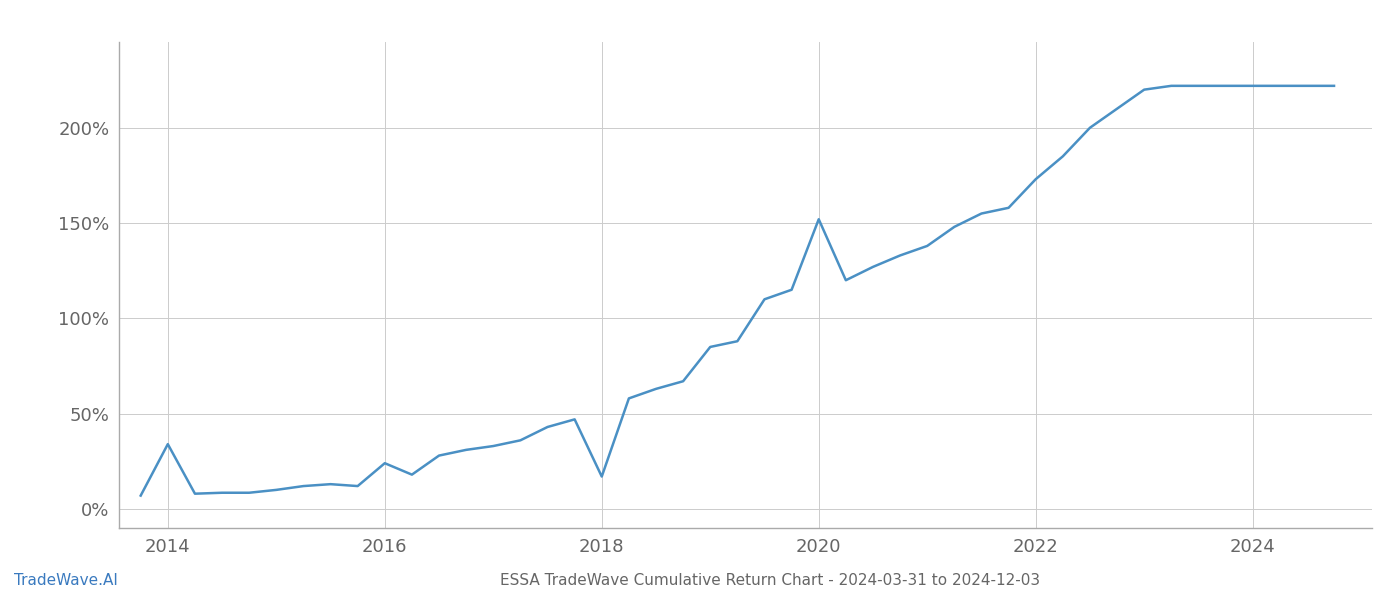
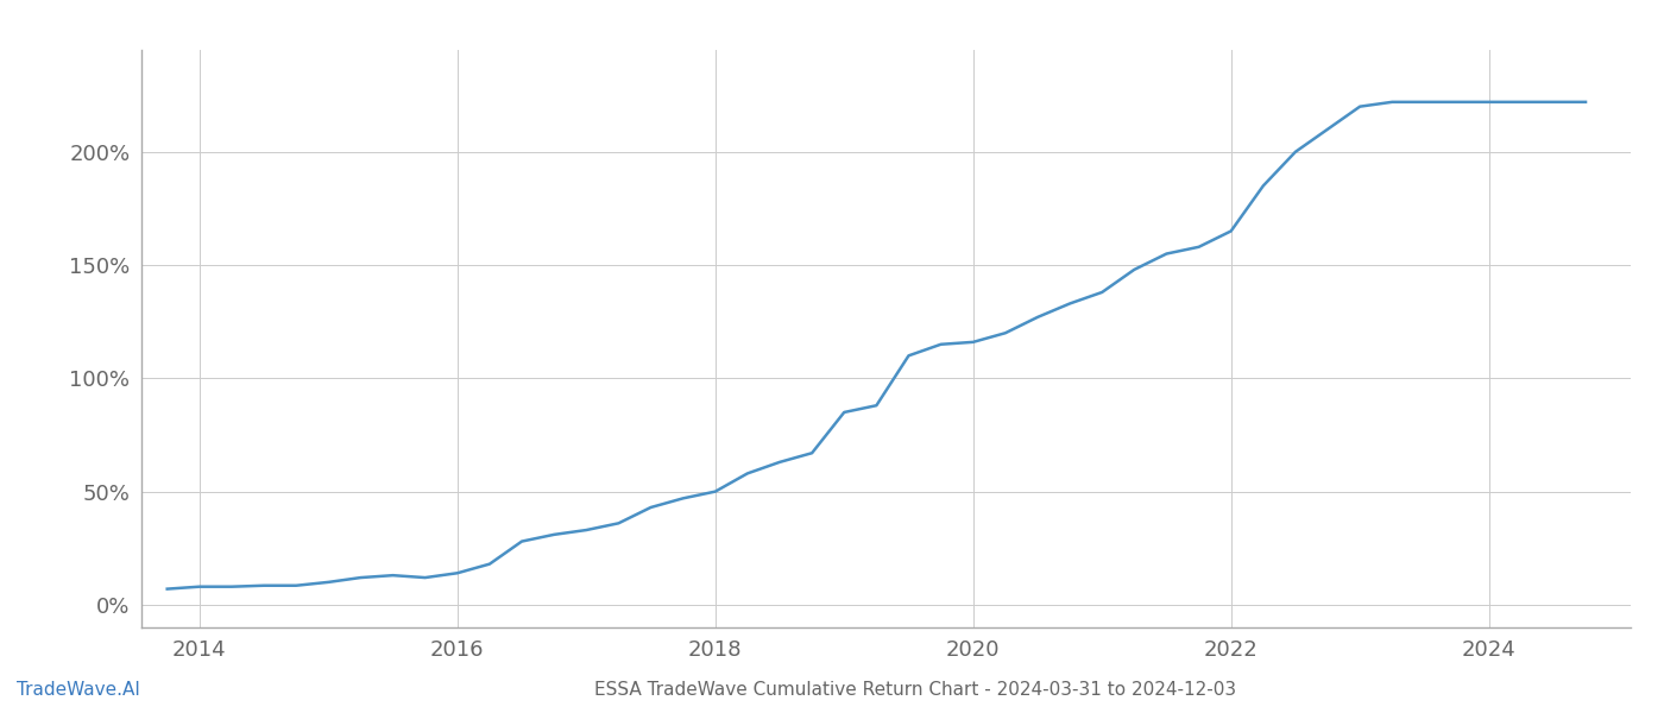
2014: 34% -> 8%
2016: 24% -> 14%
2018: 17% -> 50%
2020: 152% -> 116%
2022: 173% -> 165%
